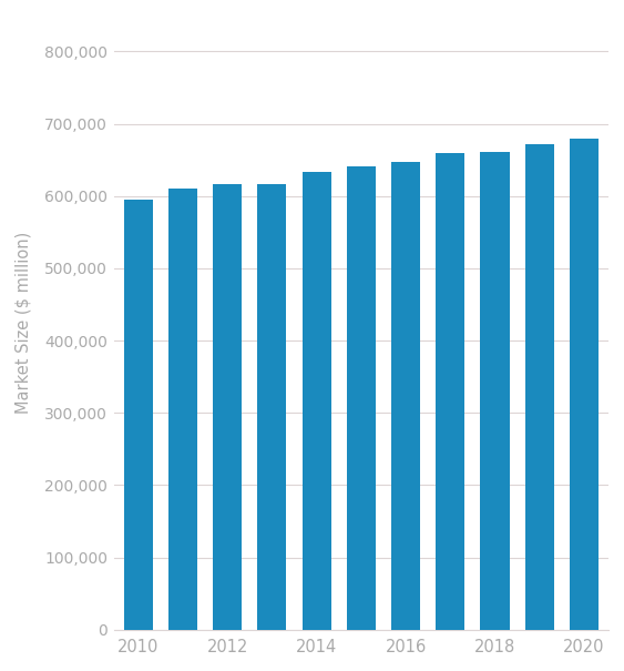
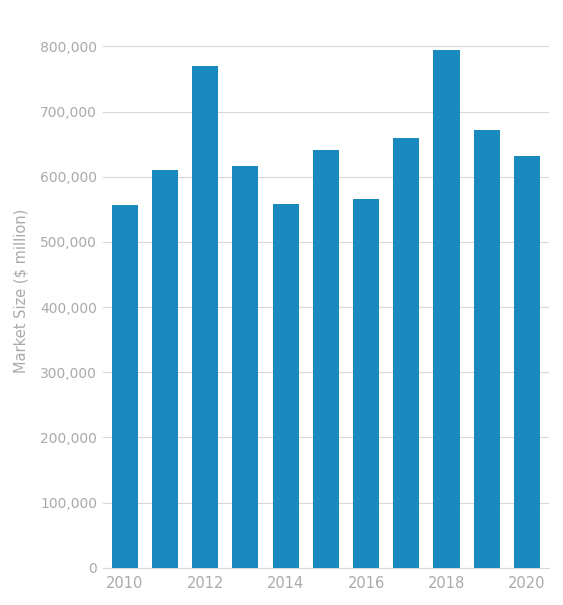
2010: 595,000 -> 556,000
2012: 617,000 -> 770,000
2014: 633,000 -> 558,000
2016: 647,000 -> 566,000
2018: 661,000 -> 794,000
2020: 679,000 -> 632,000
